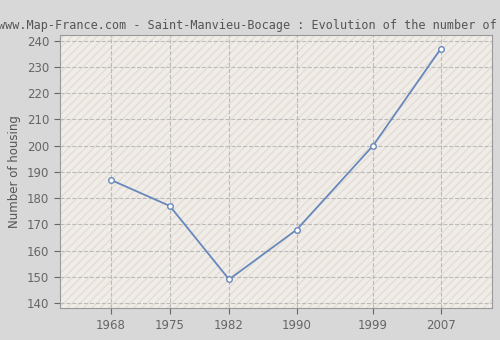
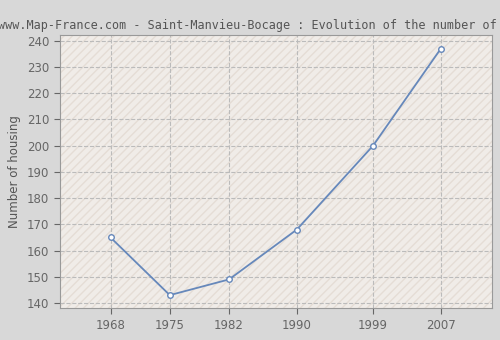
1968: 187 -> 165
1975: 177 -> 143
